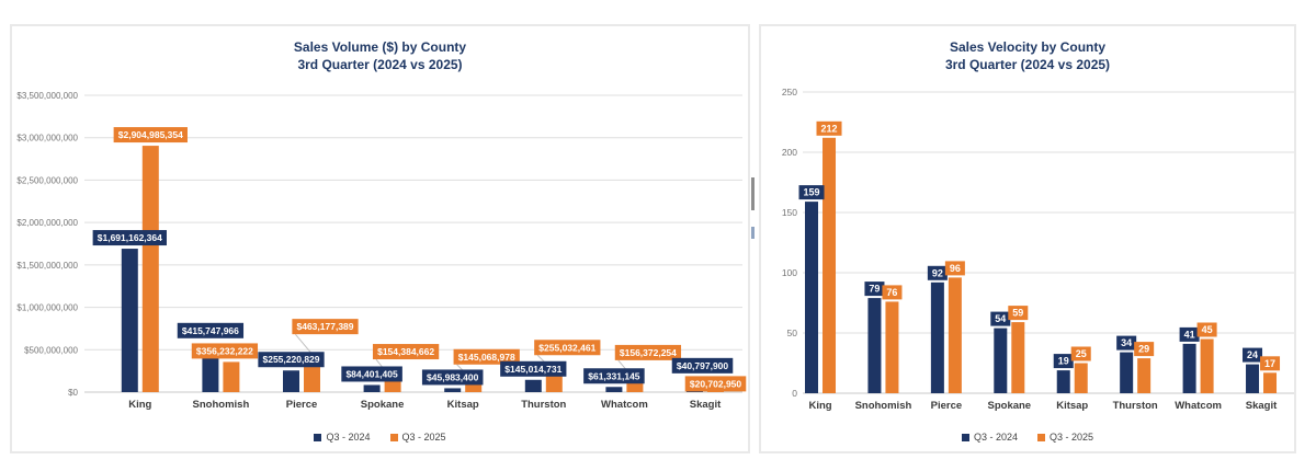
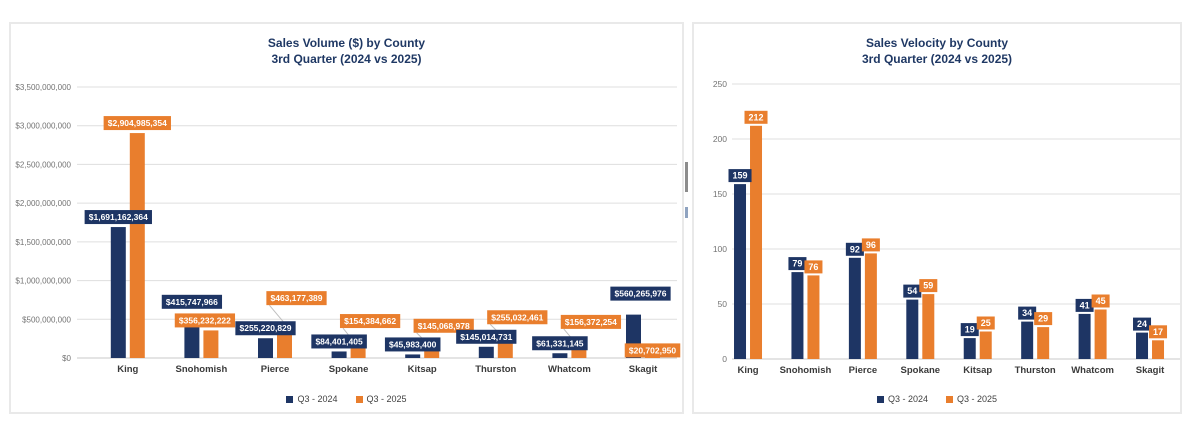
Sales Volume ($) by County/Q3 - 2024/Skagit: $40,797,900 -> $560,265,976
